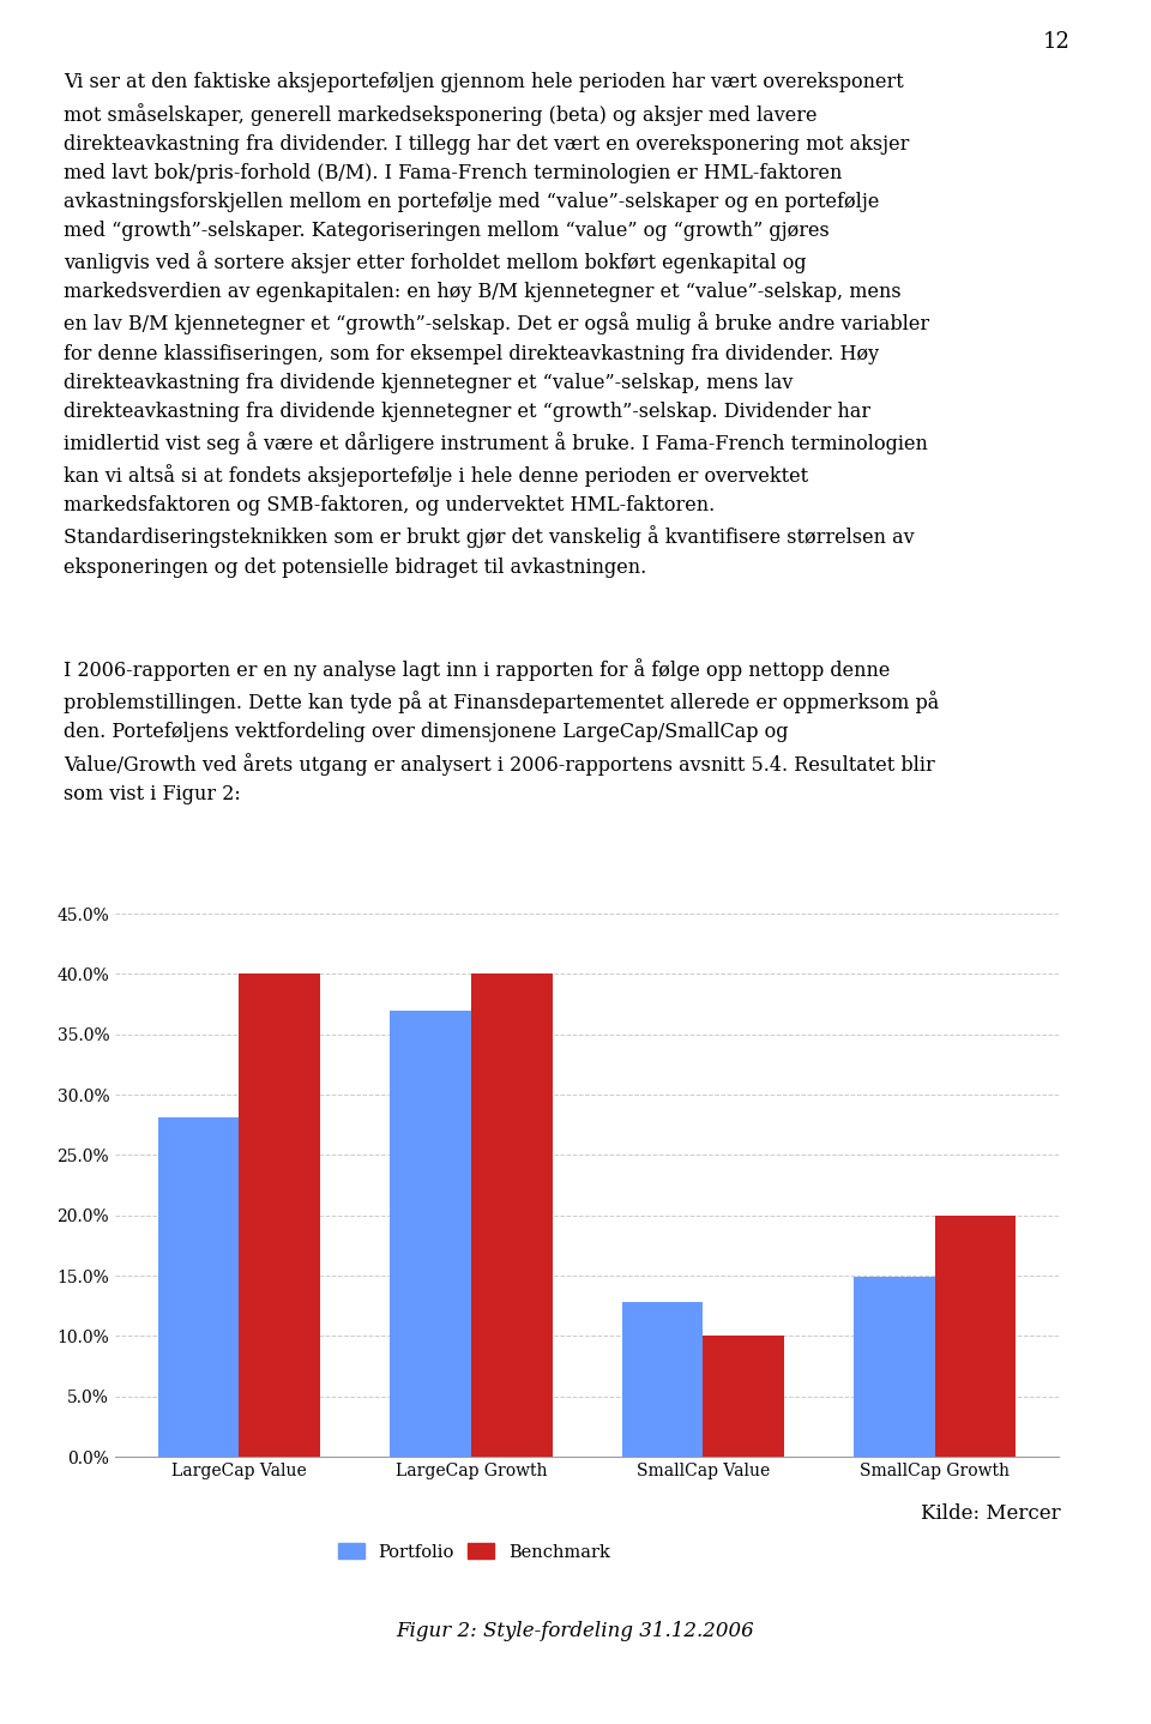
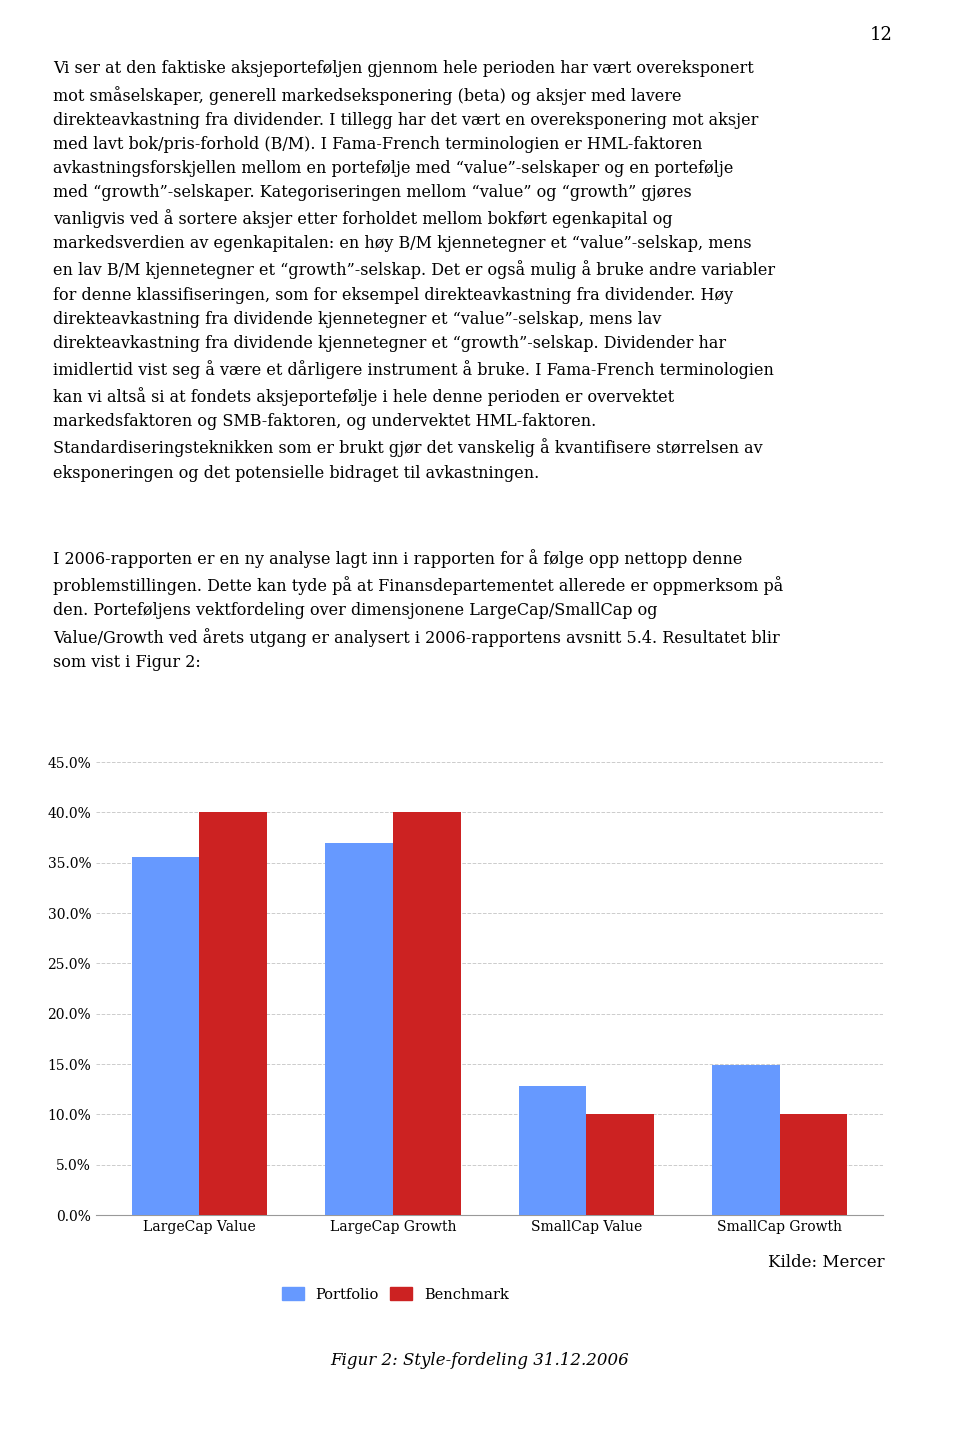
Portfolio/LargeCap Value: 28.1% -> 35.6%
Benchmark/SmallCap Growth: 20% -> 10%
